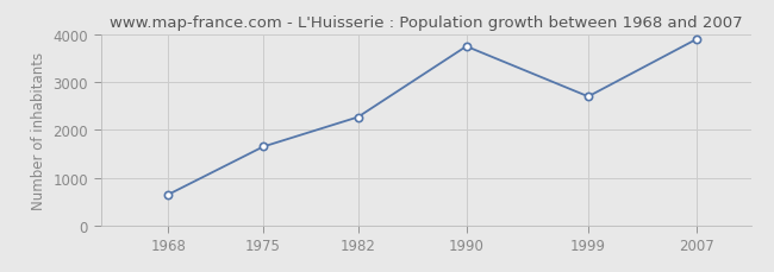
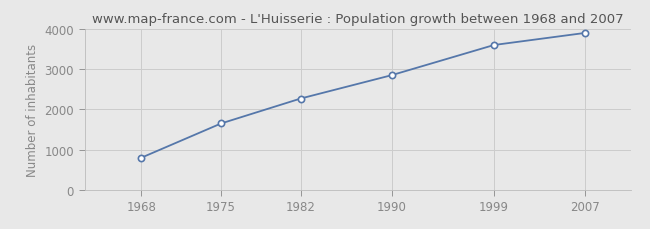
1968: 650 -> 800
1990: 3750 -> 2850
1999: 2700 -> 3600
